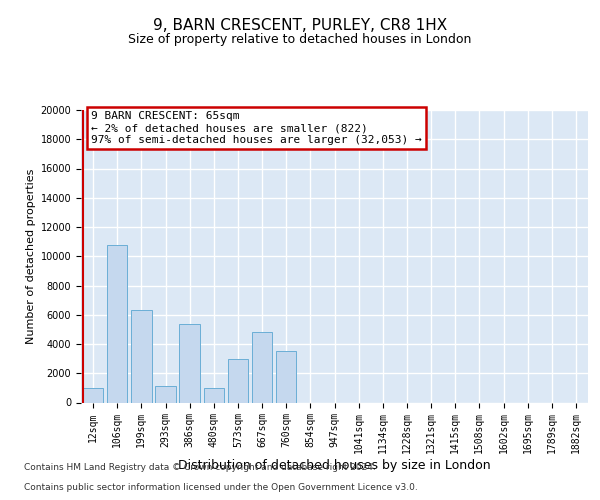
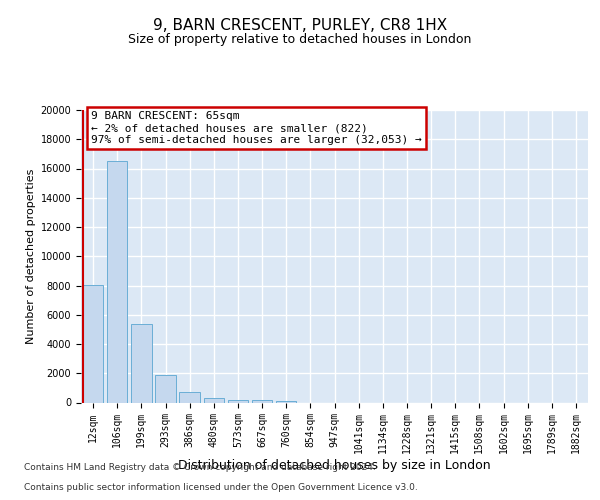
12sqm: 1000 -> 8000
106sqm: 10800 -> 16500
199sqm: 6300 -> 5400
293sqm: 1100 -> 1800
386sqm: 5400 -> 700
480sqm: 1000 -> 300
573sqm: 3000 -> 200
667sqm: 4800 -> 200
760sqm: 3500 -> 100
